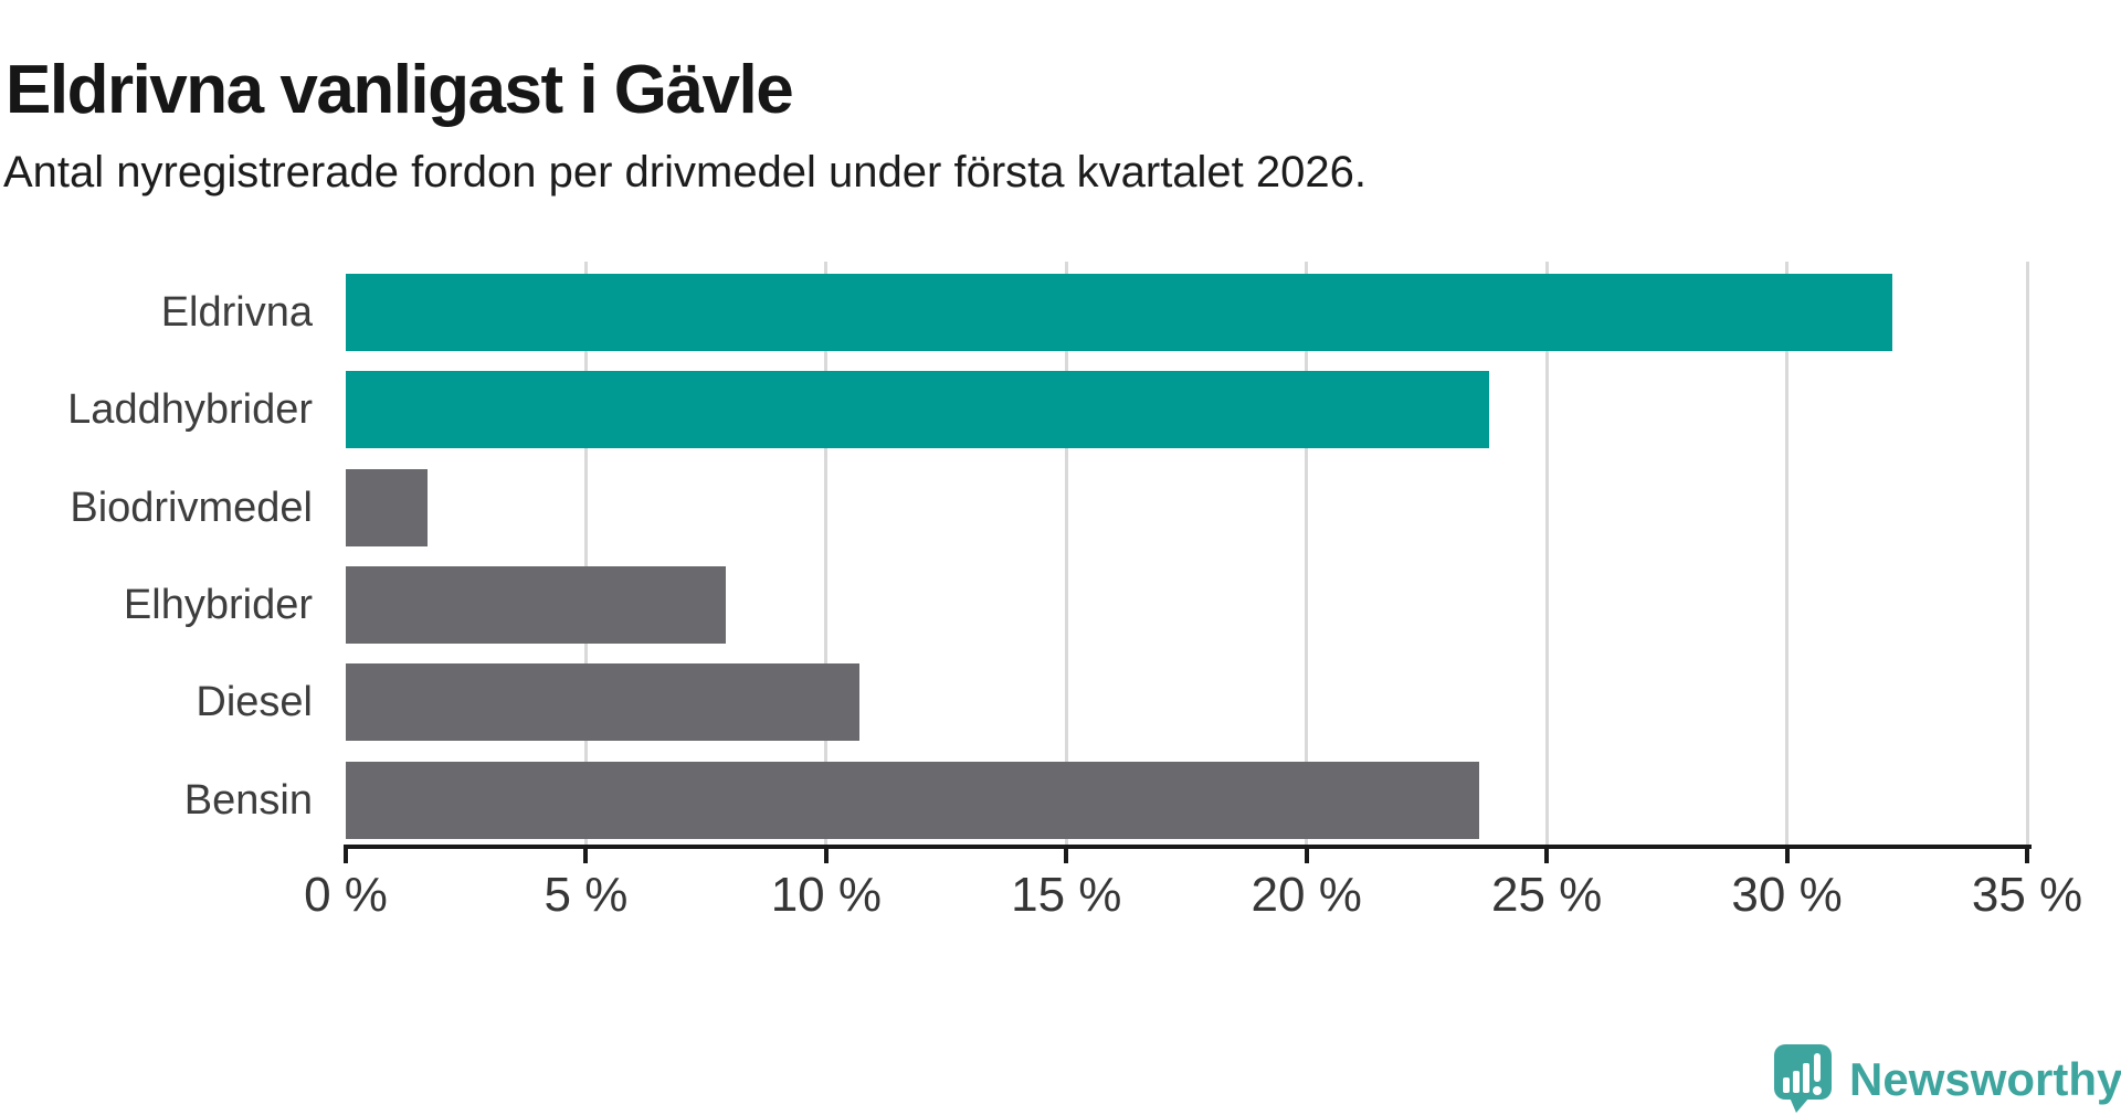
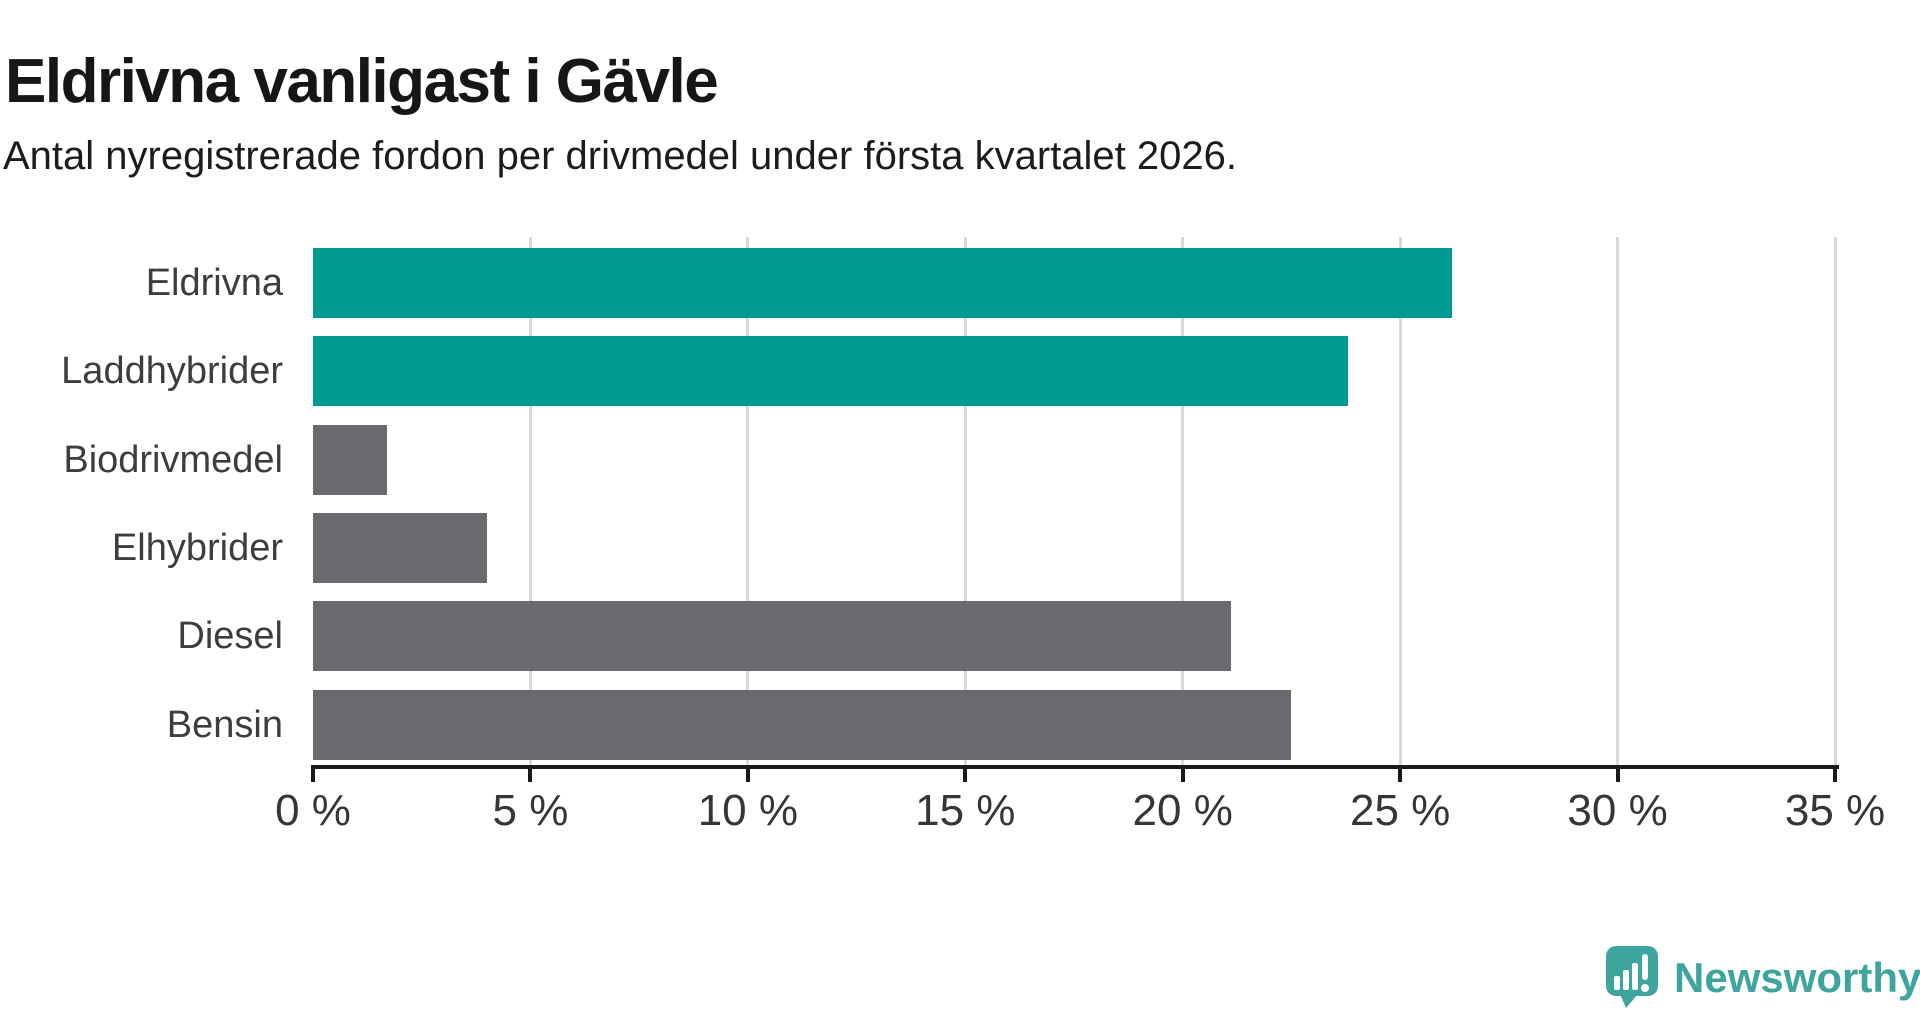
Eldrivna: 32.2% -> 26.2%
Elhybrider: 7.9% -> 4.0%
Diesel: 10.7% -> 21.1%
Bensin: 23.6% -> 22.5%
